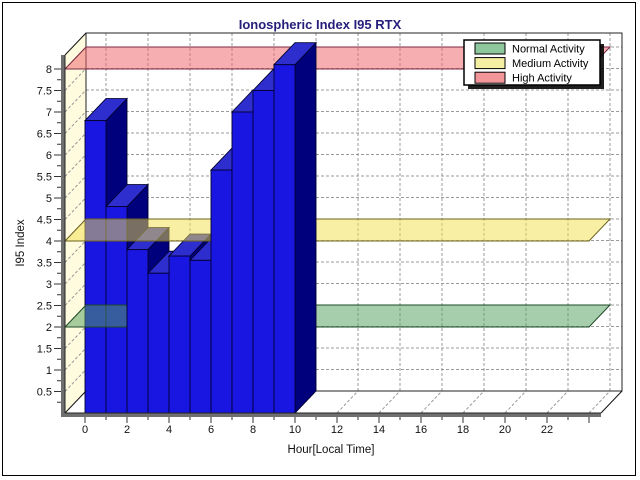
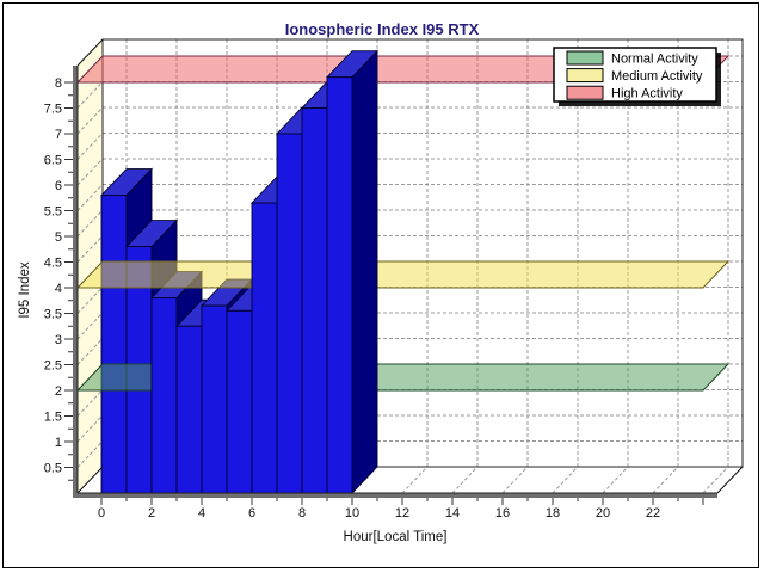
0: 6.8 -> 5.8
